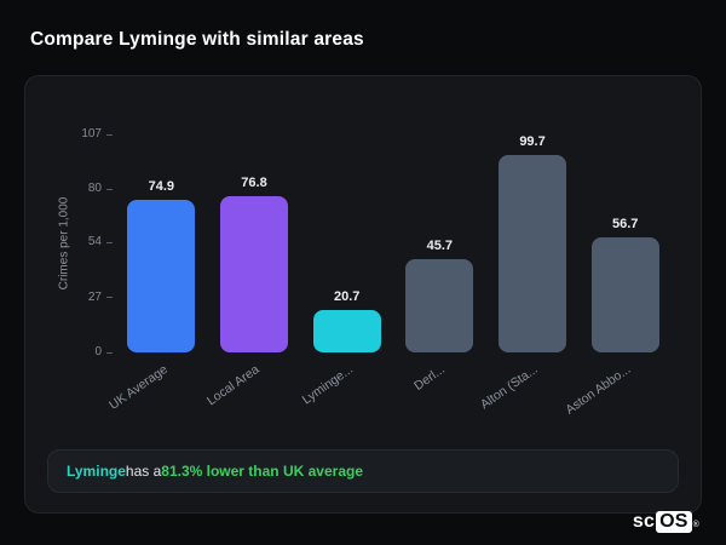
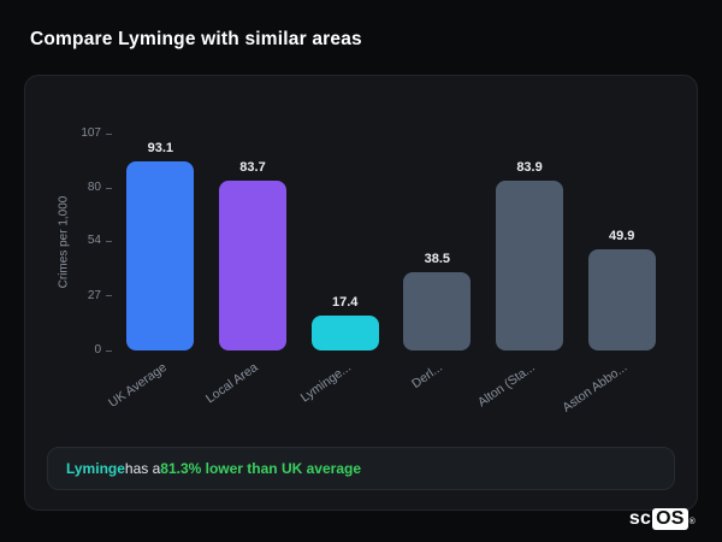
UK Average: 74.9 -> 93.1
Local Area: 76.8 -> 83.7
Lyminge...: 20.7 -> 17.4
Derl...: 45.7 -> 38.5
Alton (Sta...: 99.7 -> 83.9
Aston Abbo...: 56.7 -> 49.9
